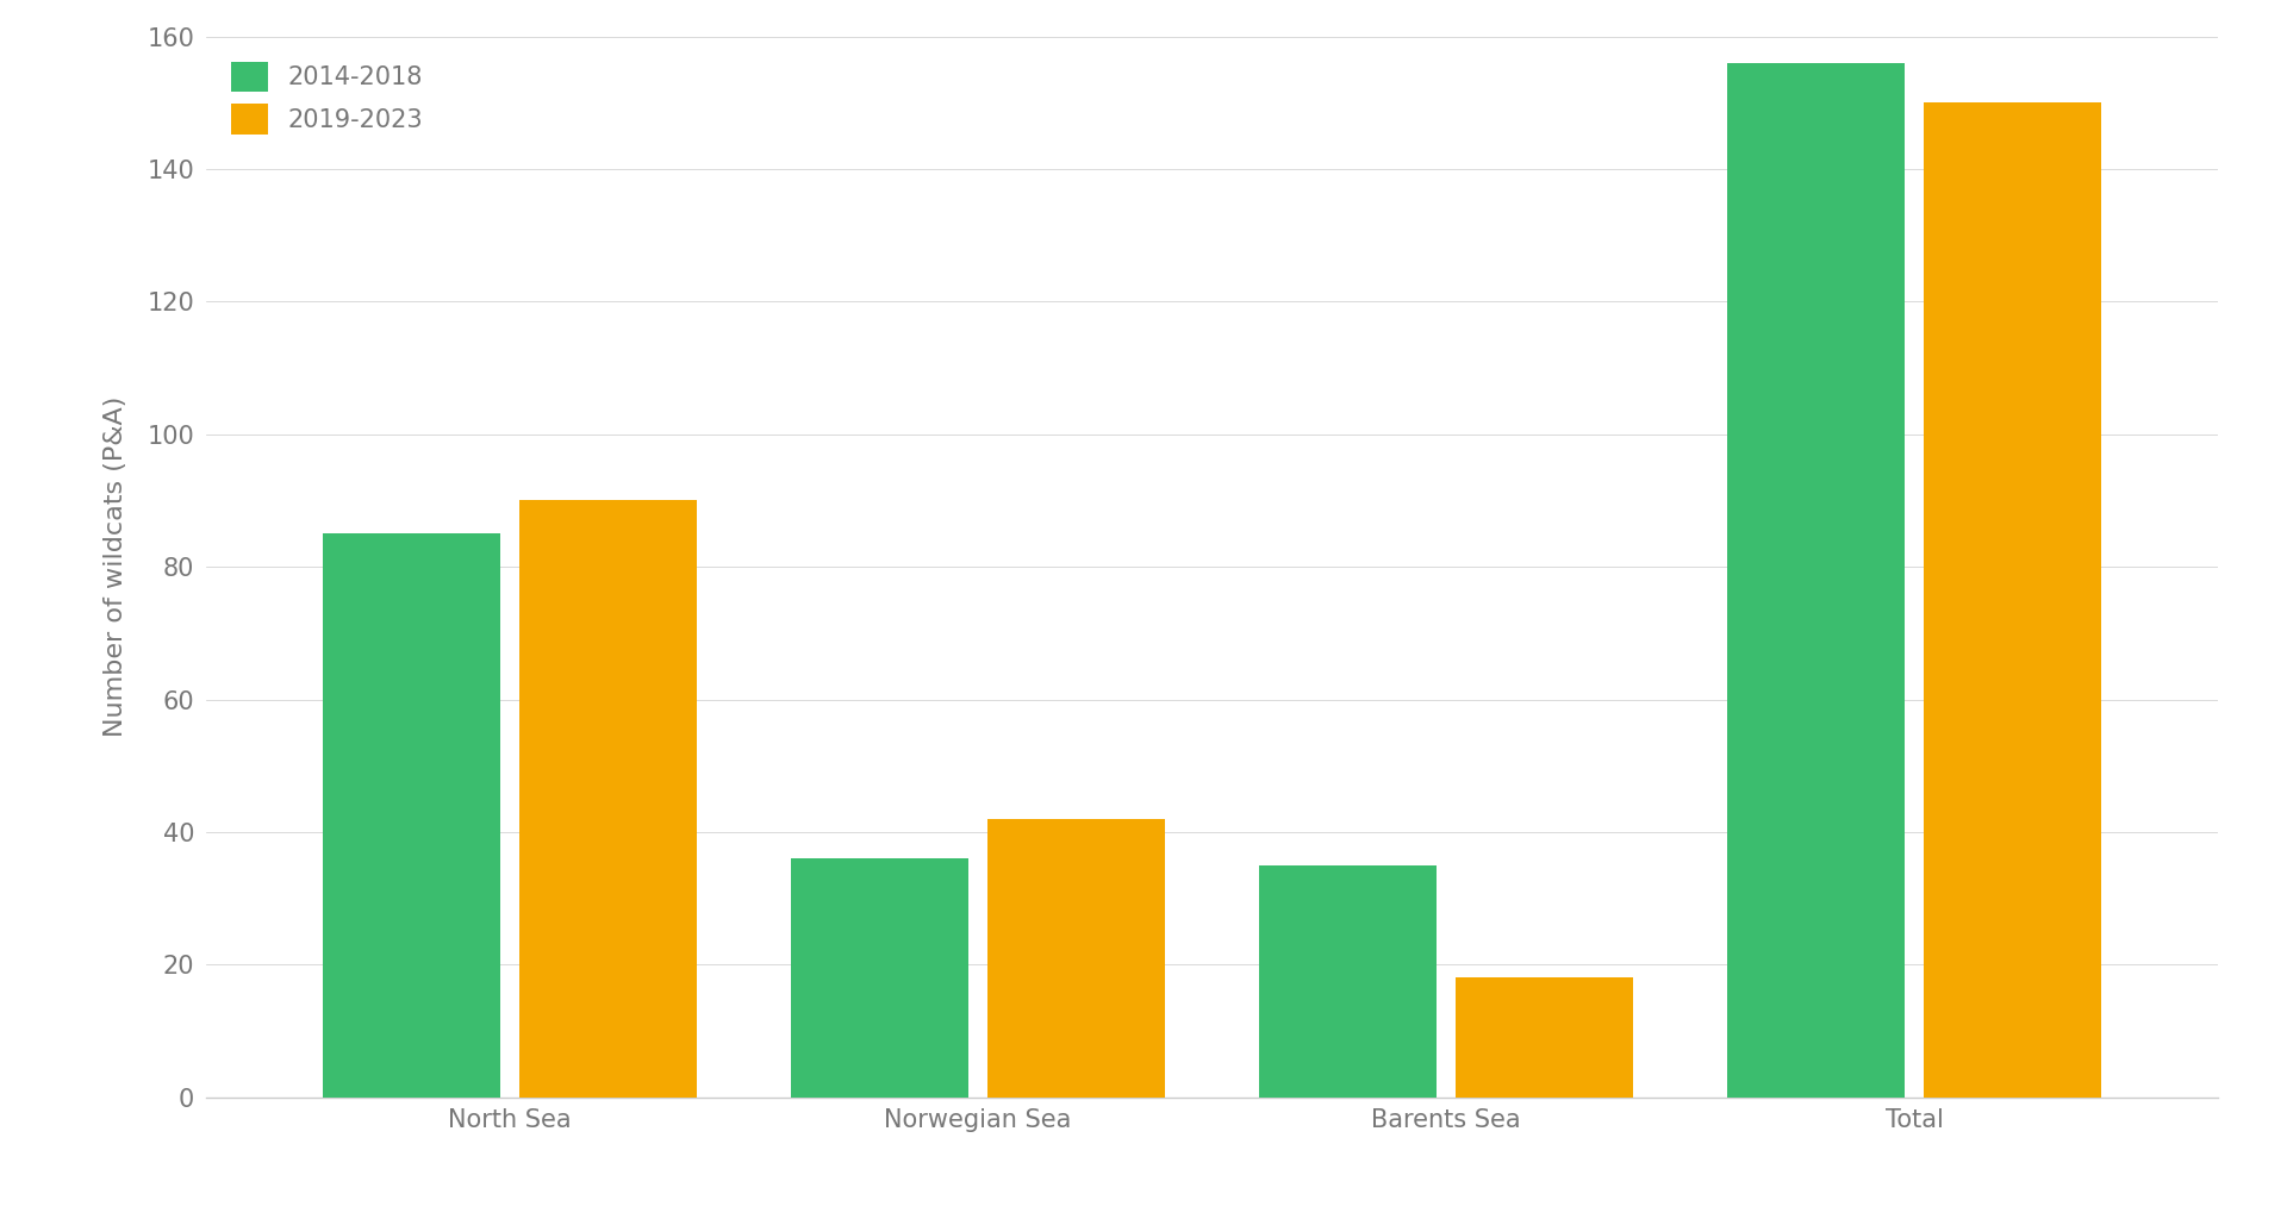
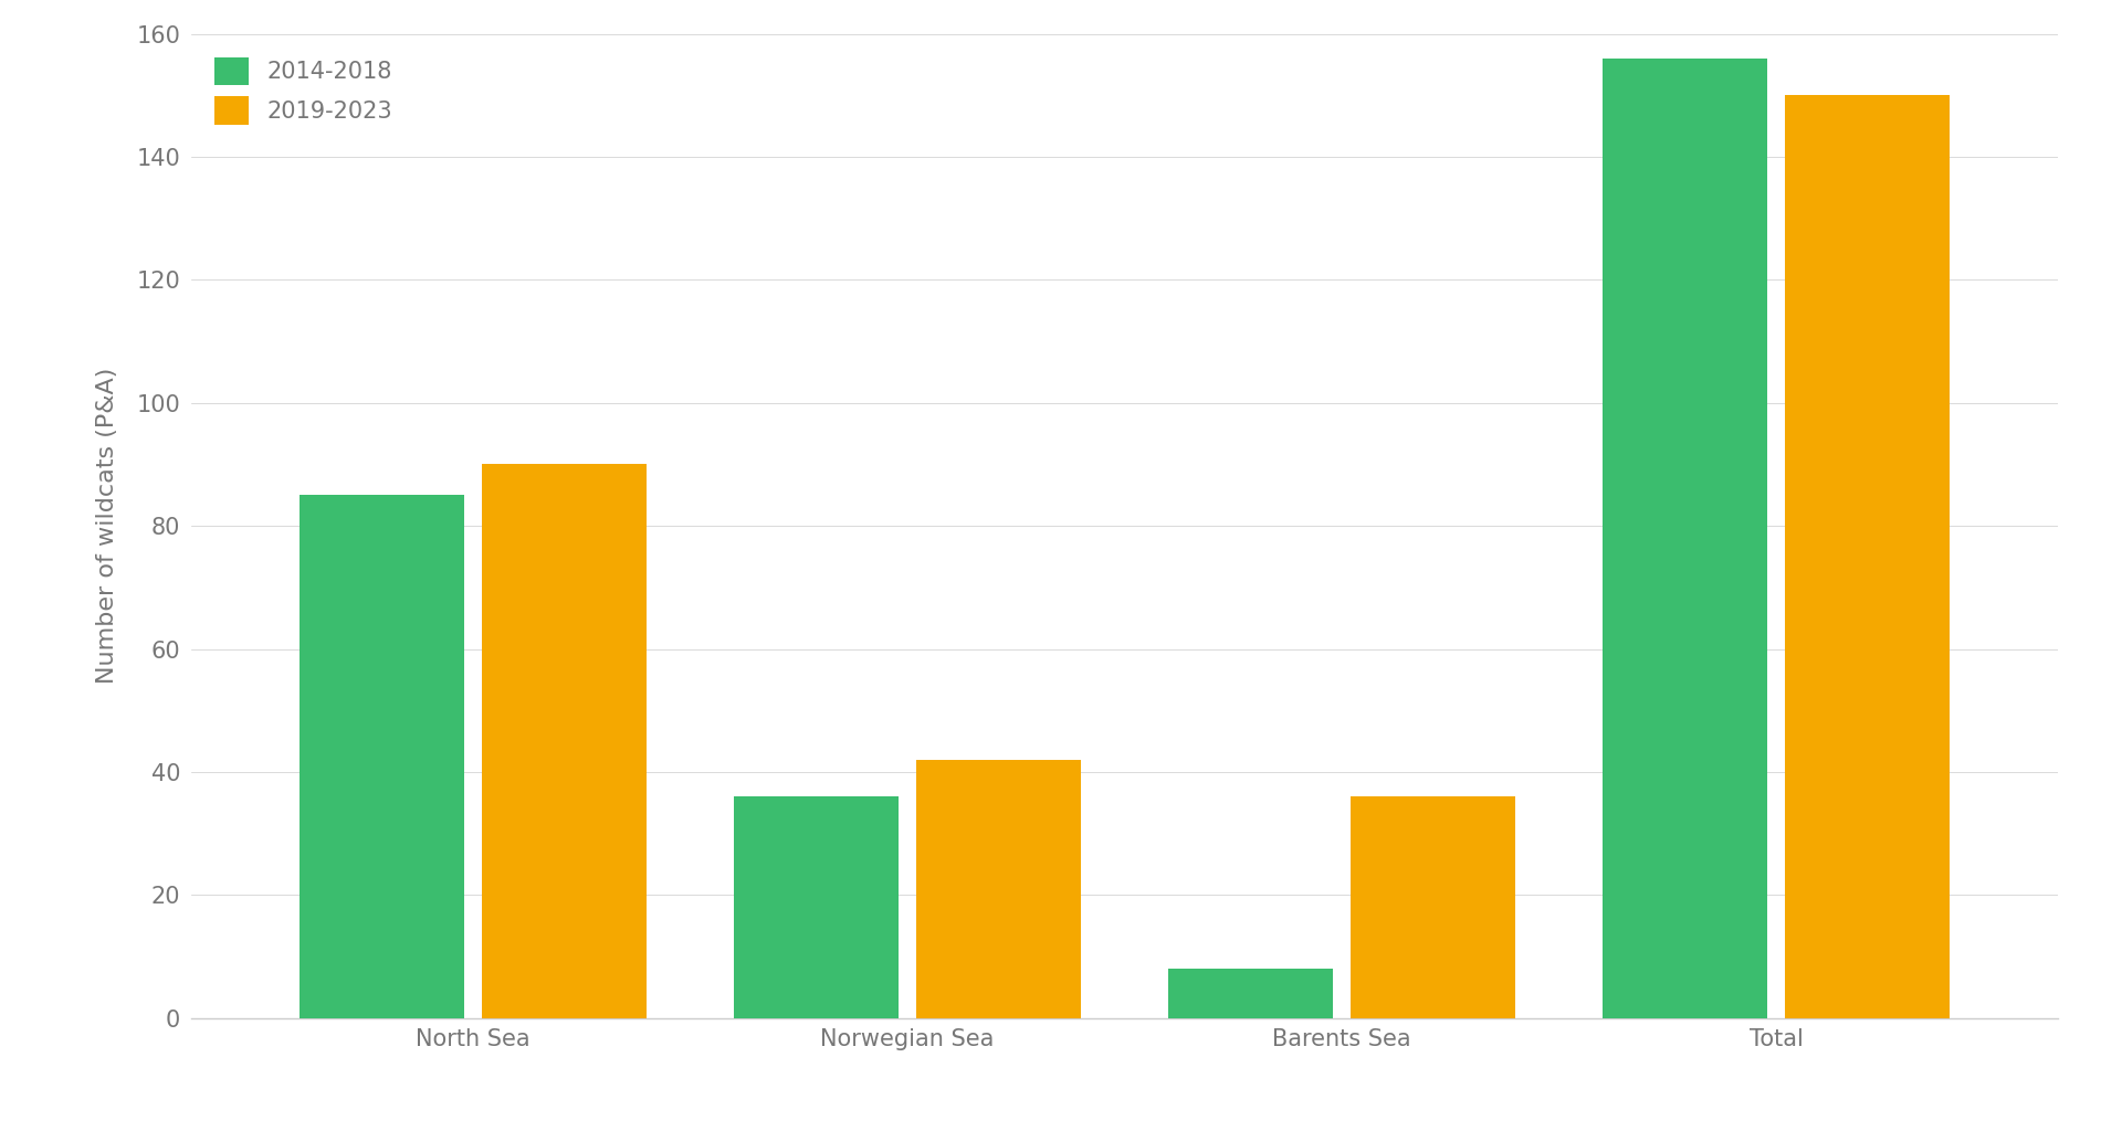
2014-2018/Barents Sea: 35 -> 8
2019-2023/Barents Sea: 18 -> 36
